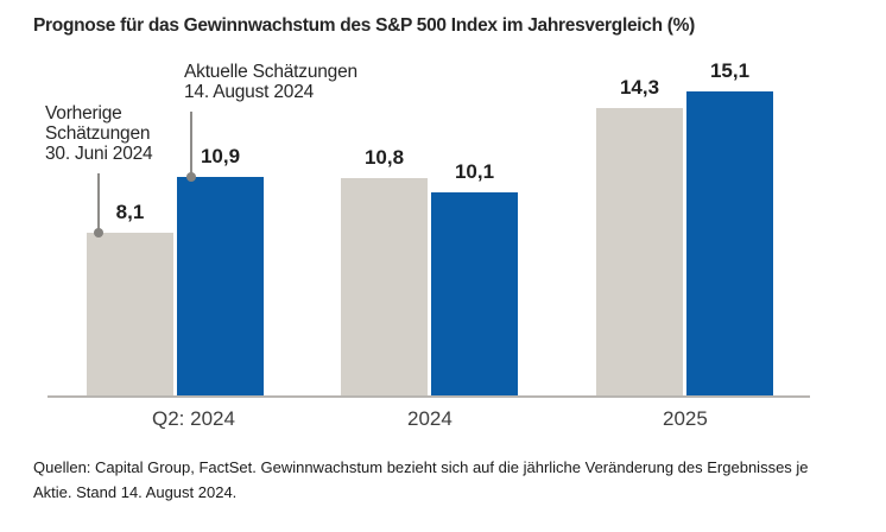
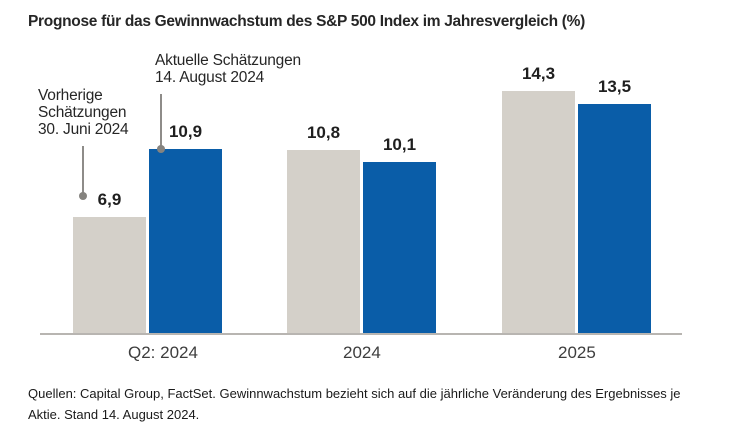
Vorherige Schätzungen 30. Juni 2024/Q2: 2024: 8,1 -> 6,9
Aktuelle Schätzungen 14. August 2024/2025: 15,1 -> 13,5
